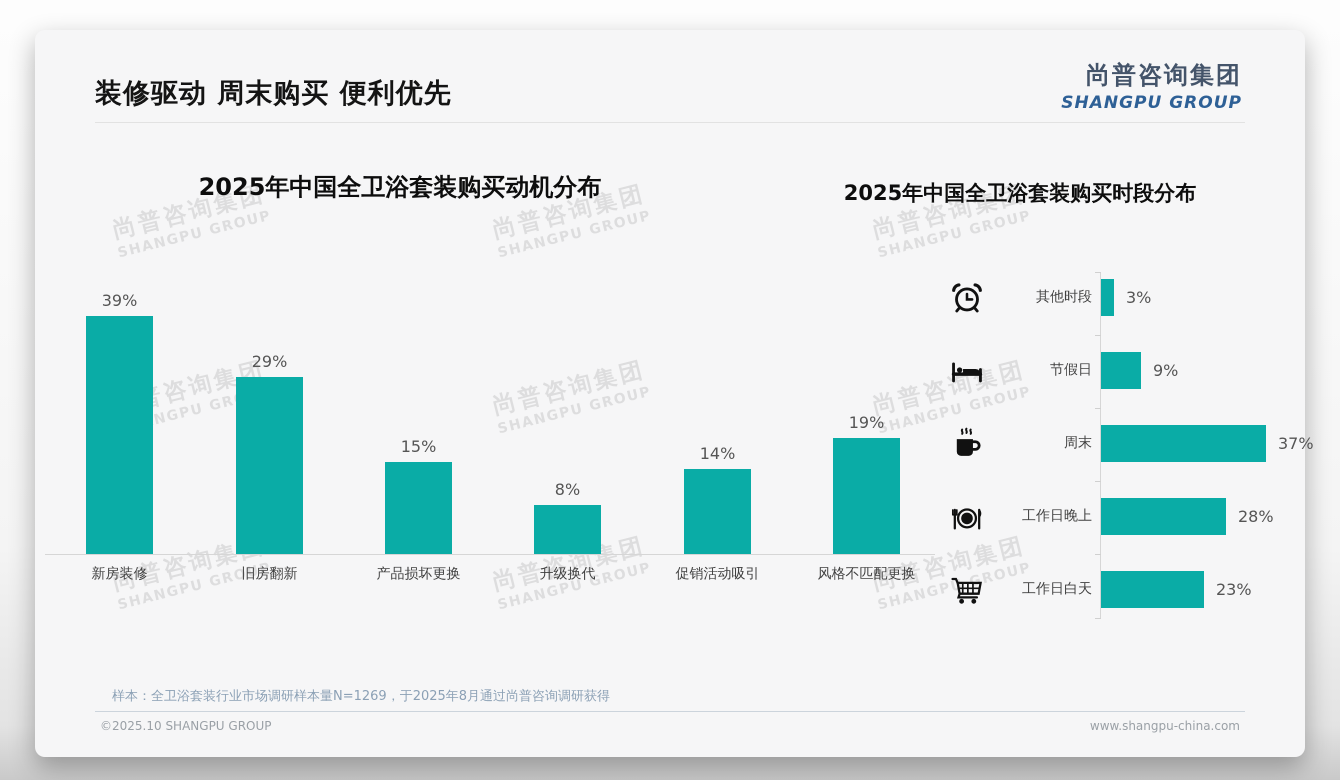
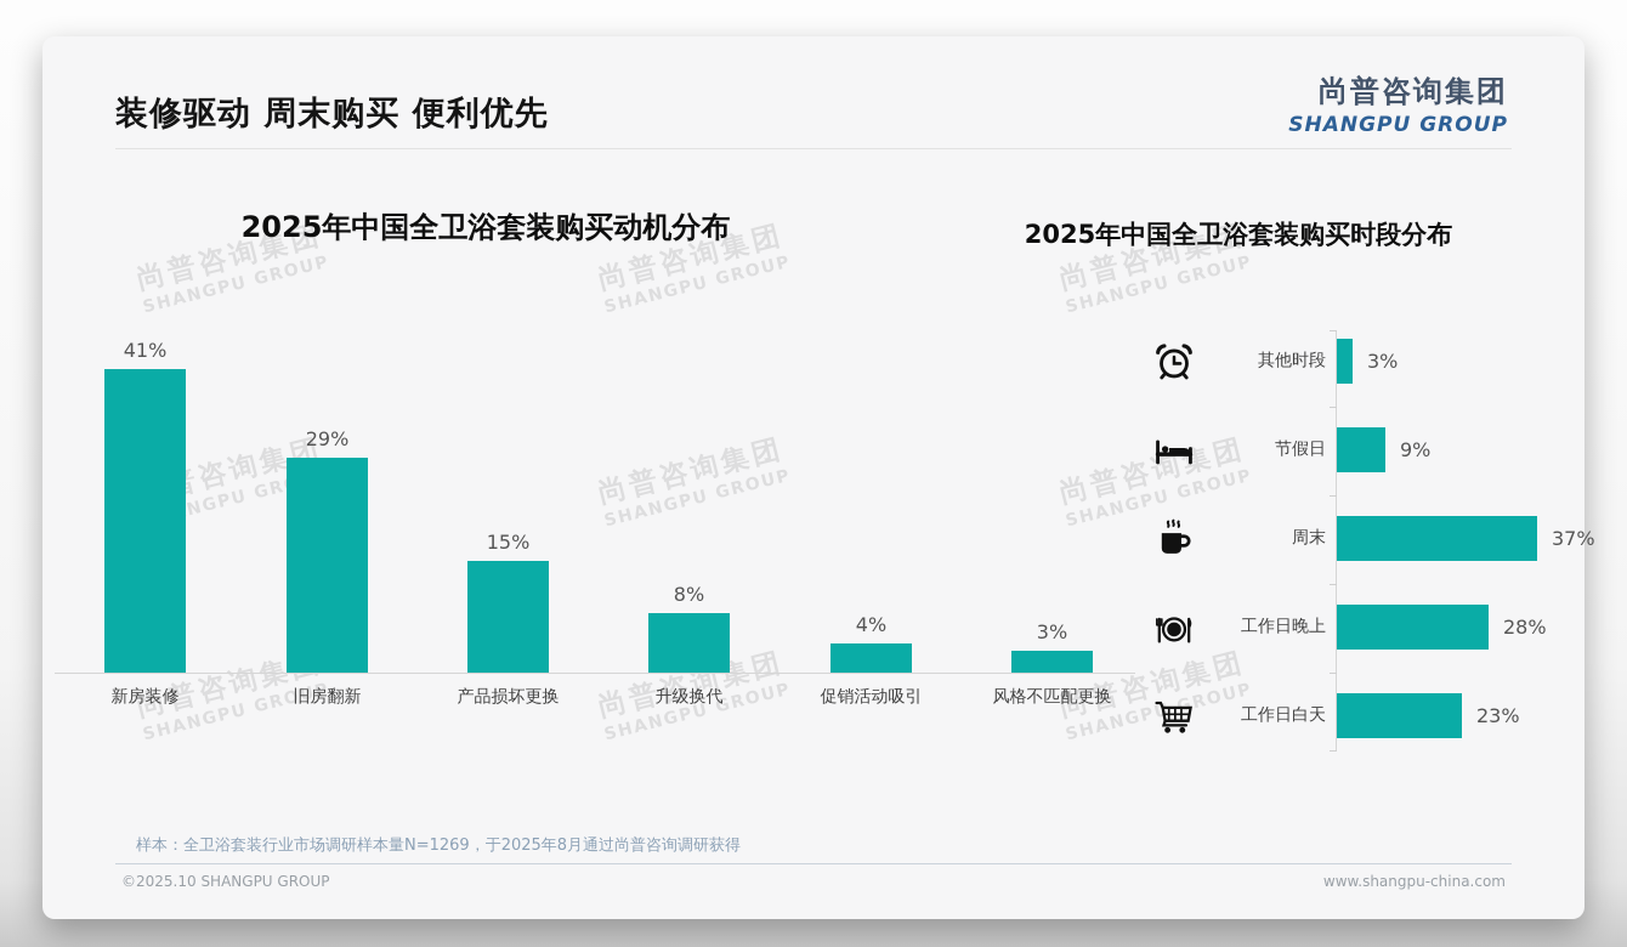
2025年中国全卫浴套装购买动机分布/新房装修: 39% -> 41%
2025年中国全卫浴套装购买动机分布/促销活动吸引: 14% -> 4%
2025年中国全卫浴套装购买动机分布/风格不匹配更换: 19% -> 3%
